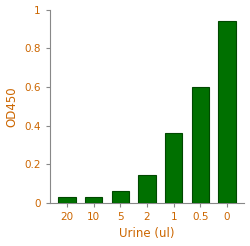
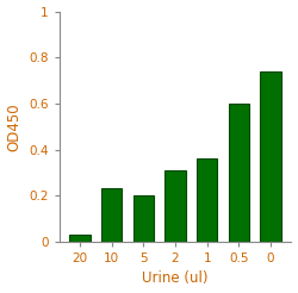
10: 0.03 -> 0.23
5: 0.06 -> 0.20
2: 0.14 -> 0.31
0: 0.94 -> 0.74
